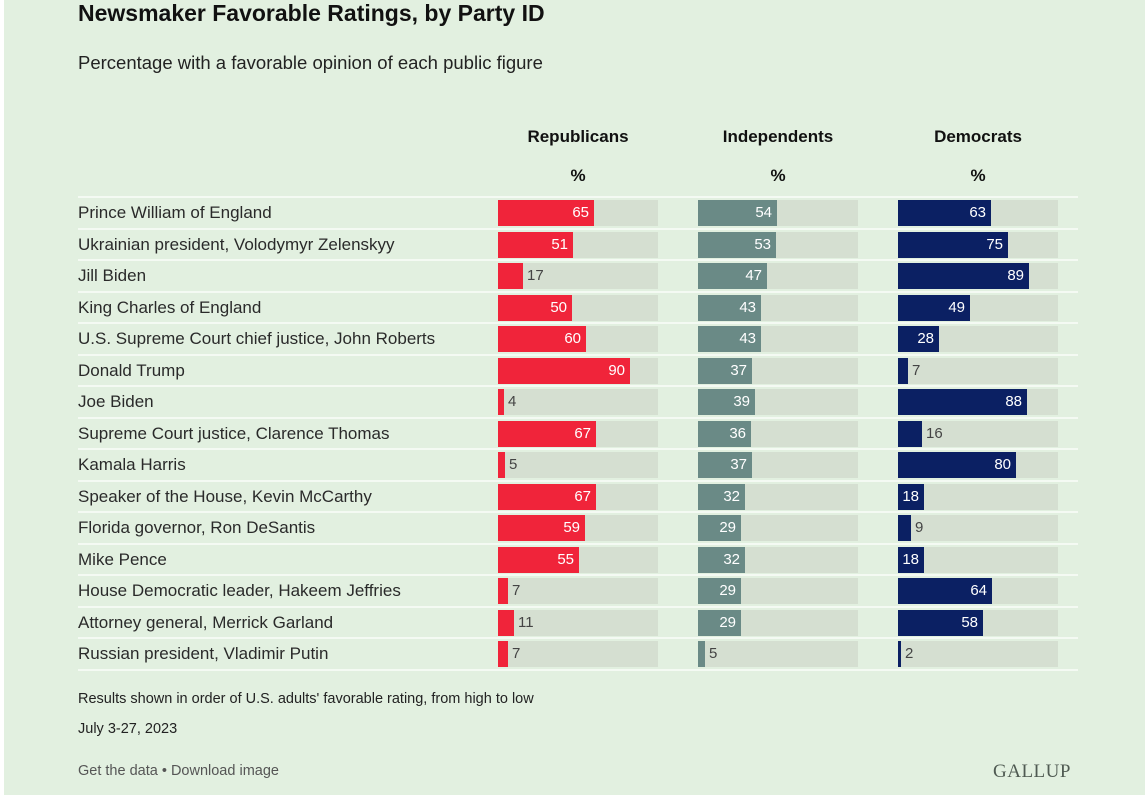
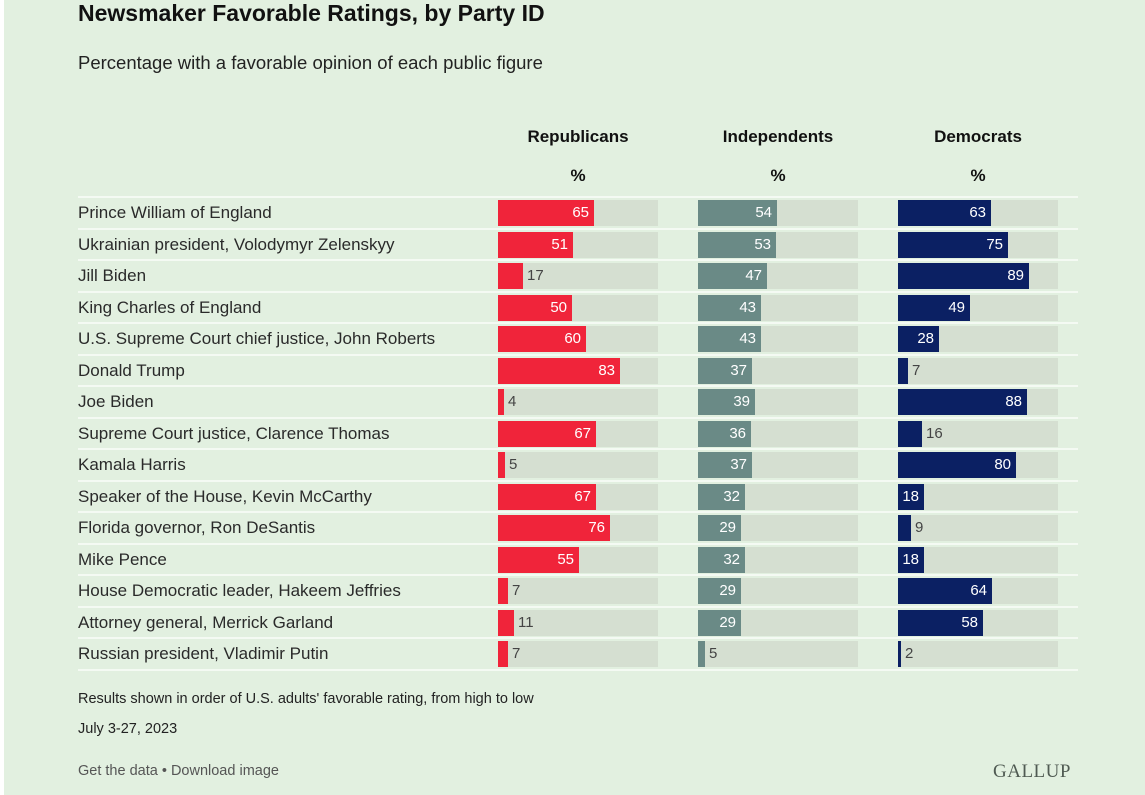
Republicans/Donald Trump: 90 -> 83
Republicans/Florida governor, Ron DeSantis: 59 -> 76
